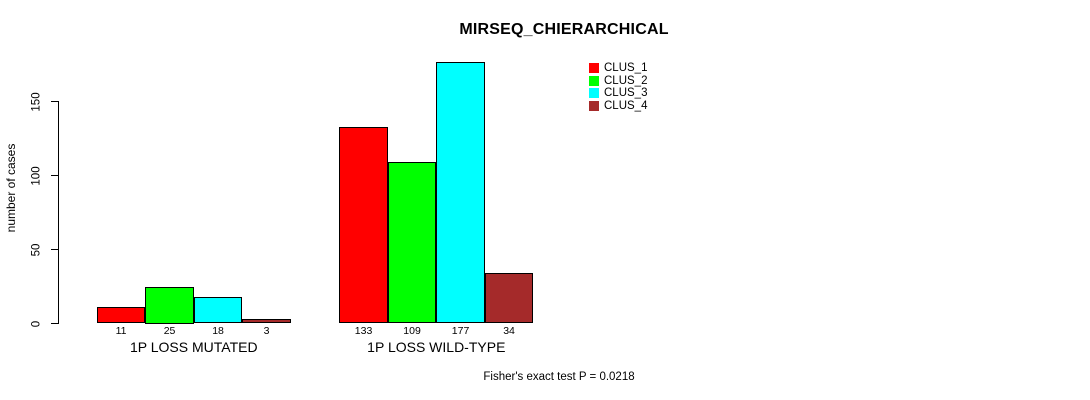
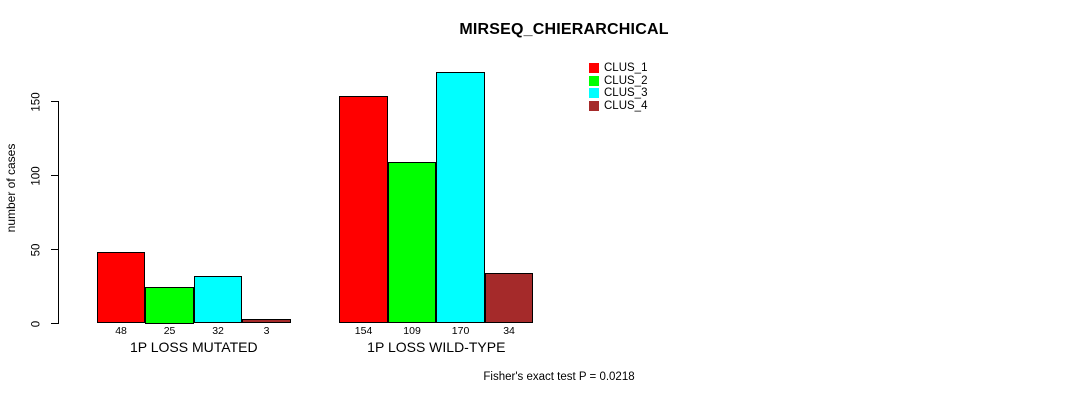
CLUS_1/1P LOSS MUTATED: 11 -> 48
CLUS_3/1P LOSS MUTATED: 18 -> 32
CLUS_1/1P LOSS WILD-TYPE: 133 -> 154
CLUS_3/1P LOSS WILD-TYPE: 177 -> 170
